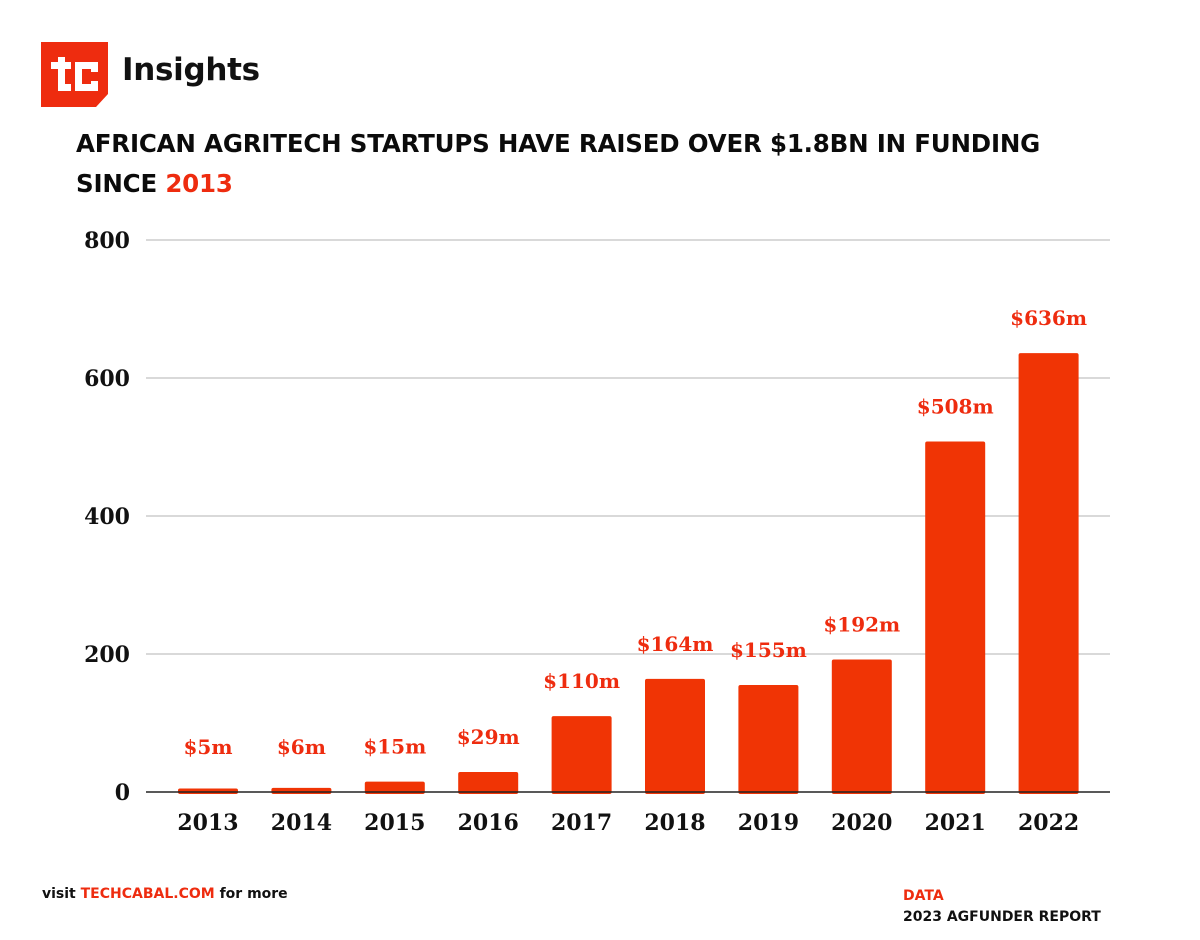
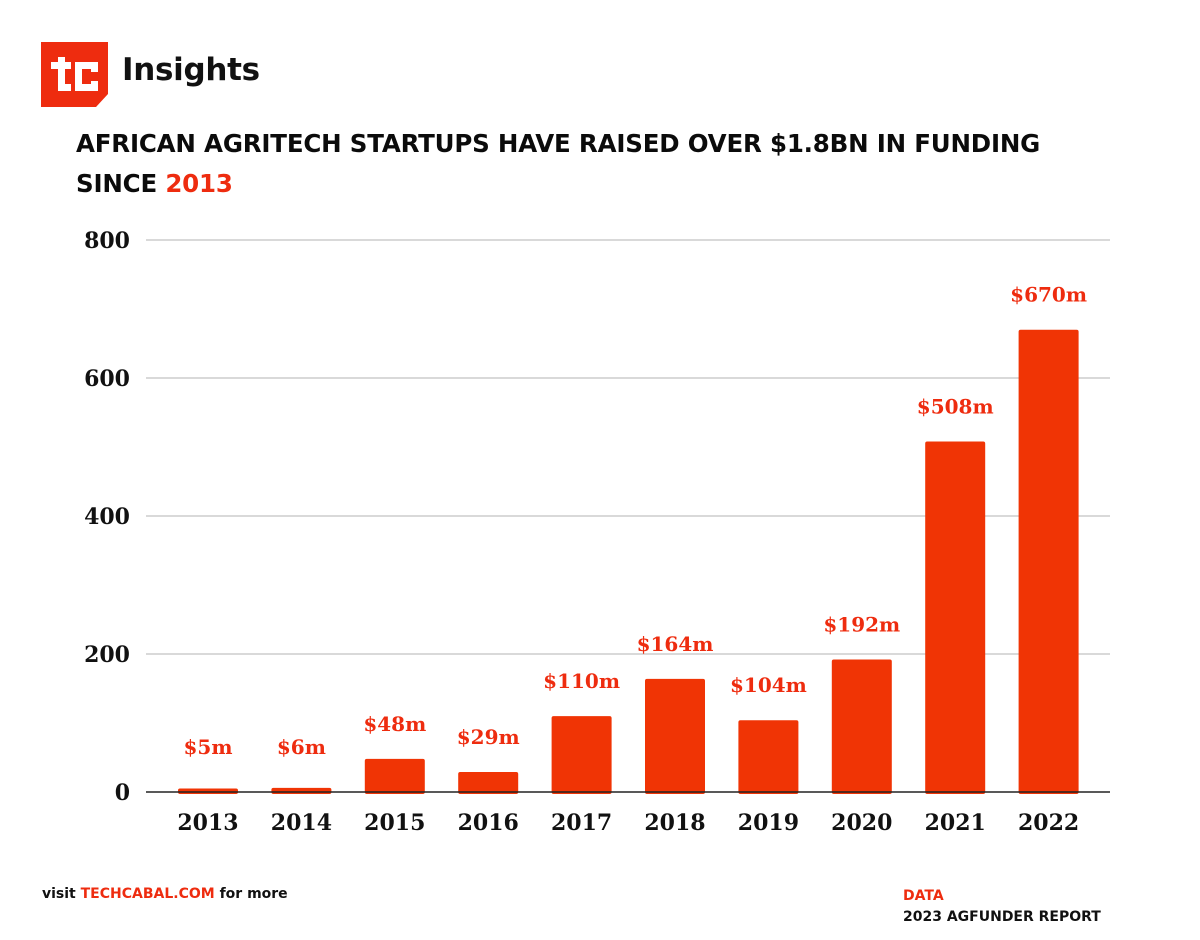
2015: $15m -> $48m
2019: $155m -> $104m
2022: $636m -> $670m
